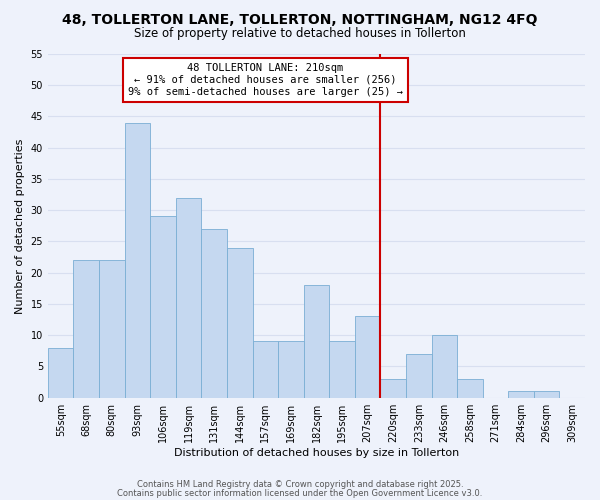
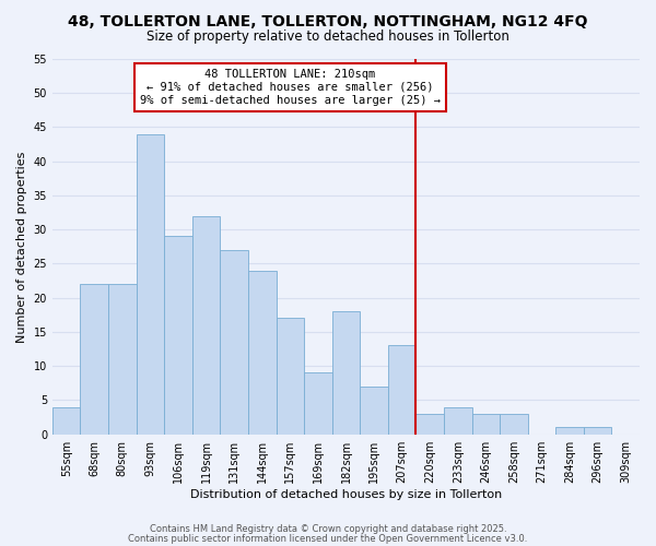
55sqm: 8 -> 4
157sqm: 9 -> 17
195sqm: 9 -> 7
233sqm: 7 -> 4
246sqm: 10 -> 3
